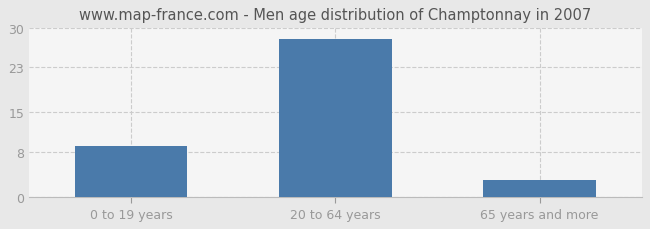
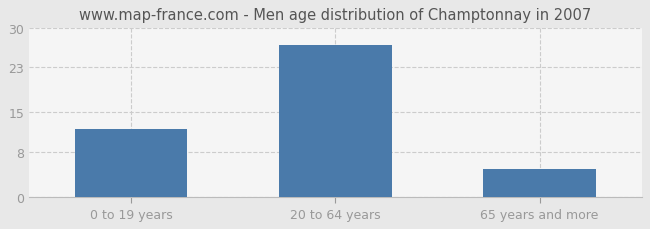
0 to 19 years: 9 -> 12
20 to 64 years: 28 -> 27
65 years and more: 3 -> 5
